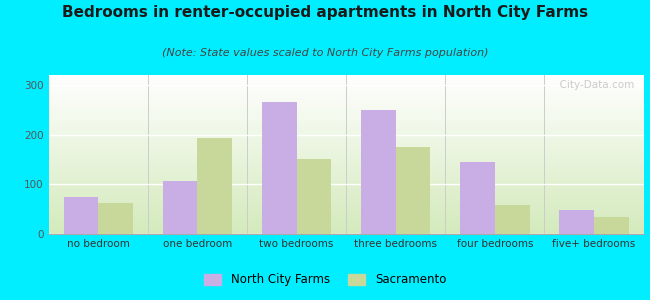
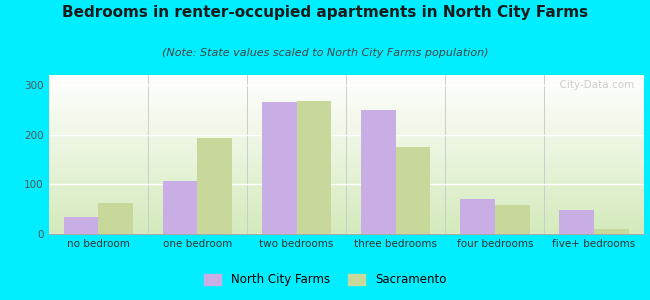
North City Farms/no bedroom: 75 -> 35
Sacramento/two bedrooms: 150 -> 268
North City Farms/four bedrooms: 145 -> 70
Sacramento/five+ bedrooms: 35 -> 10
